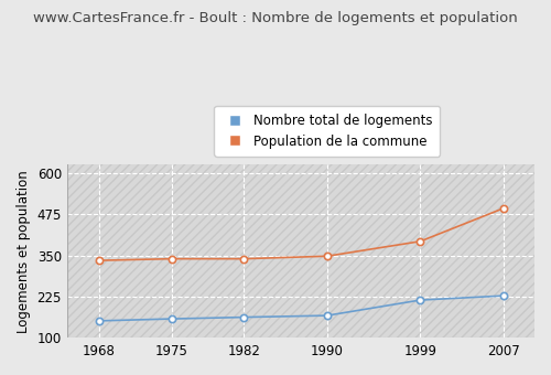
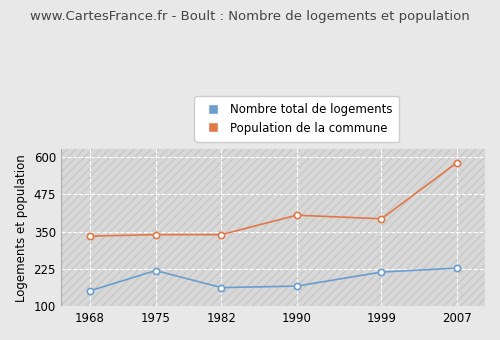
Nombre total de logements/1975: 158 -> 220
Population de la commune/1990: 348 -> 405
Population de la commune/2007: 493 -> 580
